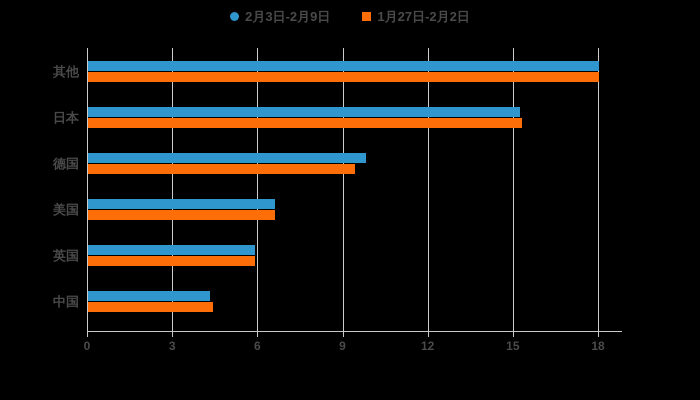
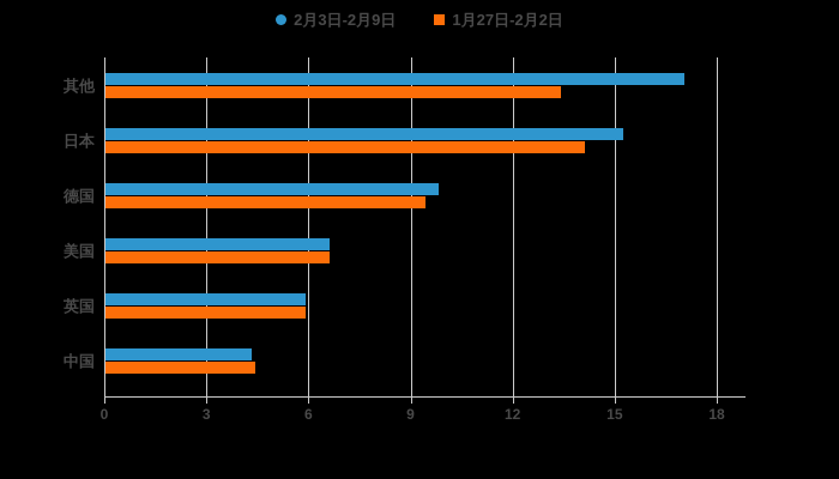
2月3日-2月9日/其他: 18.0 -> 17.0
1月27日-2月2日/其他: 18.0 -> 13.4
1月27日-2月2日/日本: 15.3 -> 14.1
